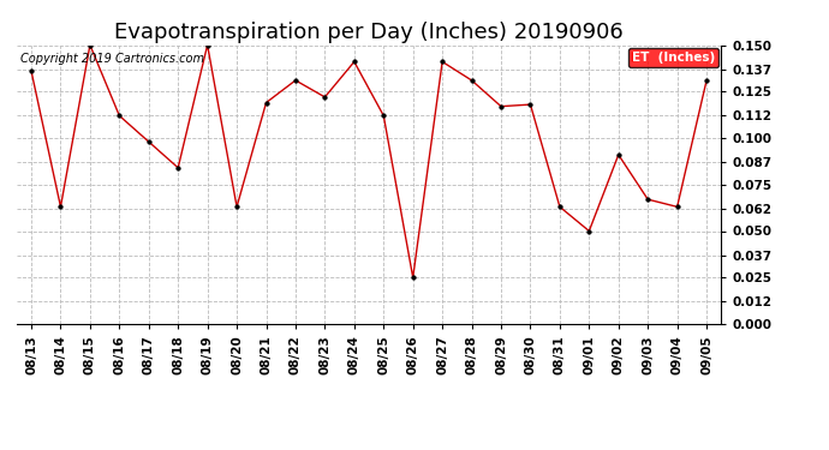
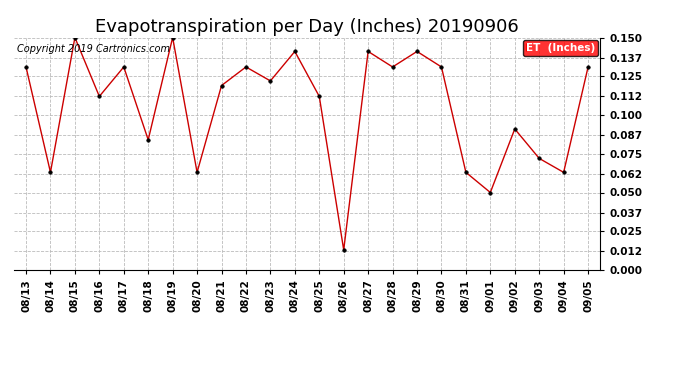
08/13: 0.136 -> 0.131
08/17: 0.098 -> 0.131
08/26: 0.025 -> 0.013
08/29: 0.117 -> 0.141
08/30: 0.118 -> 0.131
09/03: 0.067 -> 0.072
